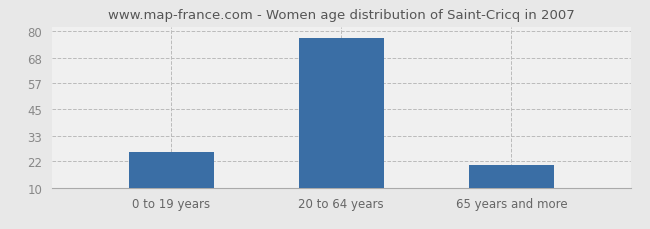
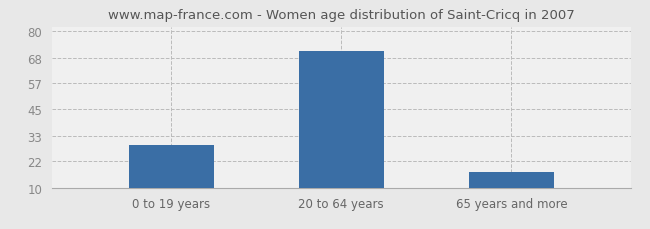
0 to 19 years: 26 -> 29
20 to 64 years: 77 -> 71
65 years and more: 20 -> 17
